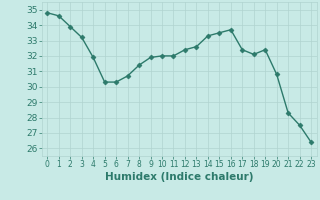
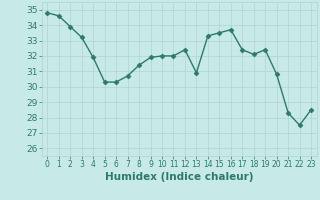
13: 32.6 -> 30.9
23: 26.4 -> 28.5
